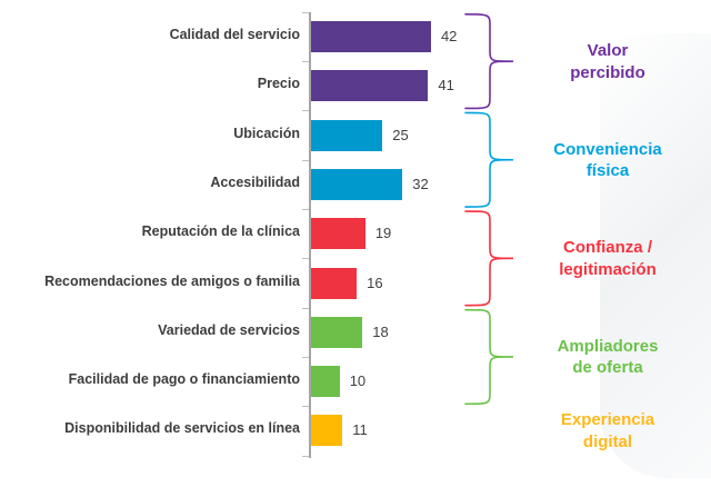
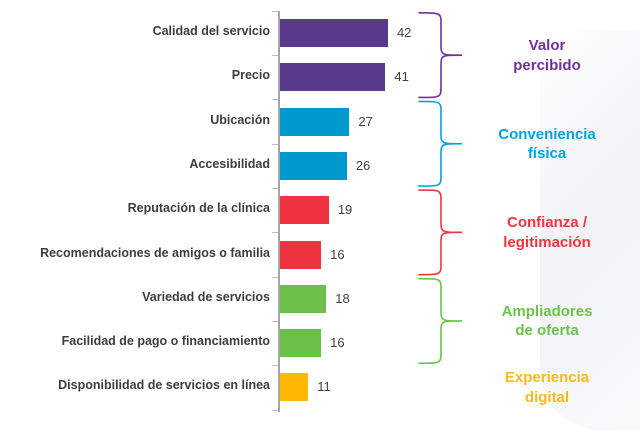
Ubicación: 25 -> 27
Accesibilidad: 32 -> 26
Facilidad de pago o financiamiento: 10 -> 16
